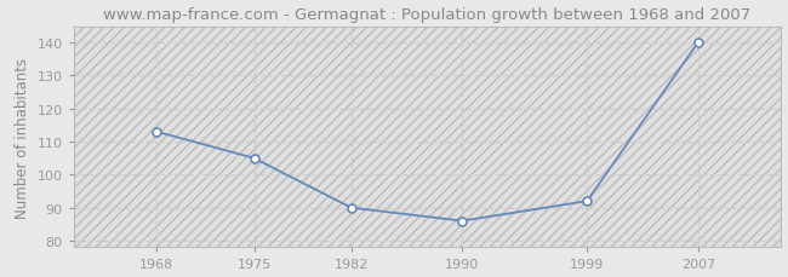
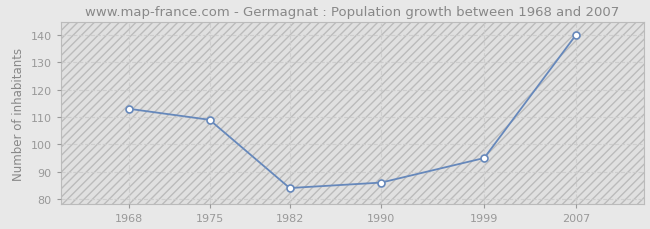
1975: 105 -> 109
1982: 90 -> 84
1999: 92 -> 95
